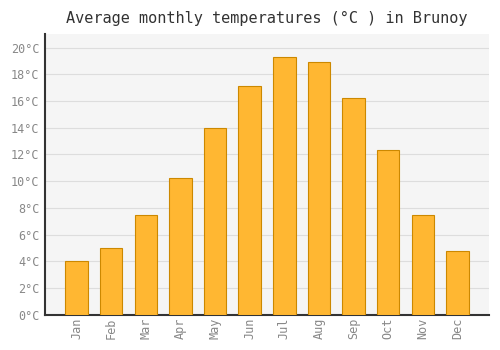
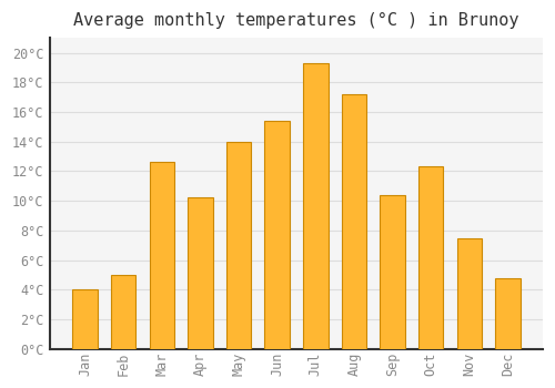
Mar: 7.5°C -> 12.6°C
Jun: 17.1°C -> 15.4°C
Aug: 18.9°C -> 17.2°C
Sep: 16.2°C -> 10.4°C
